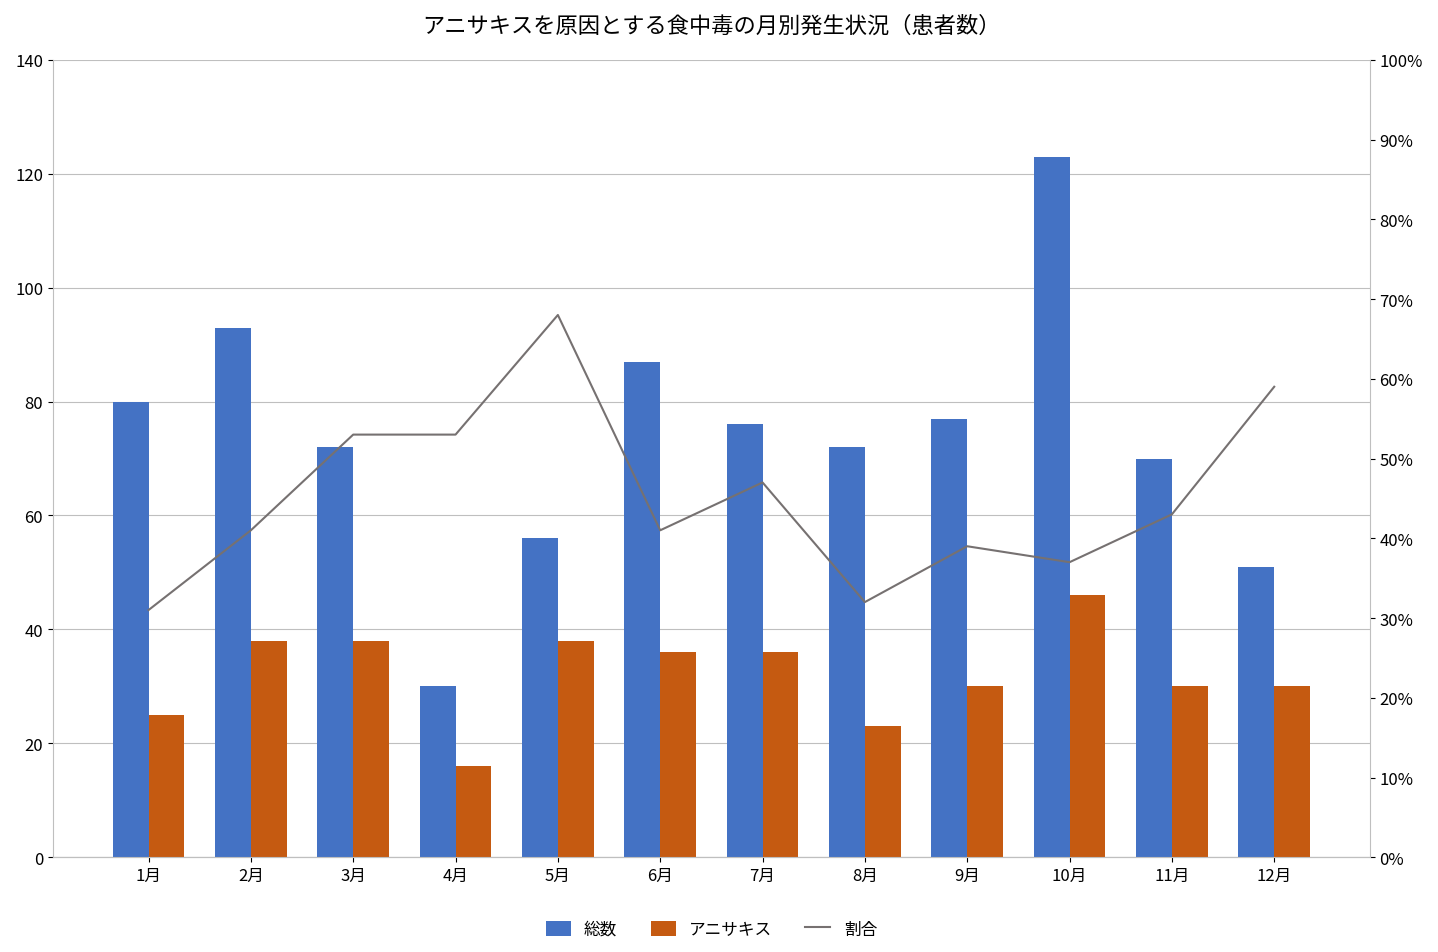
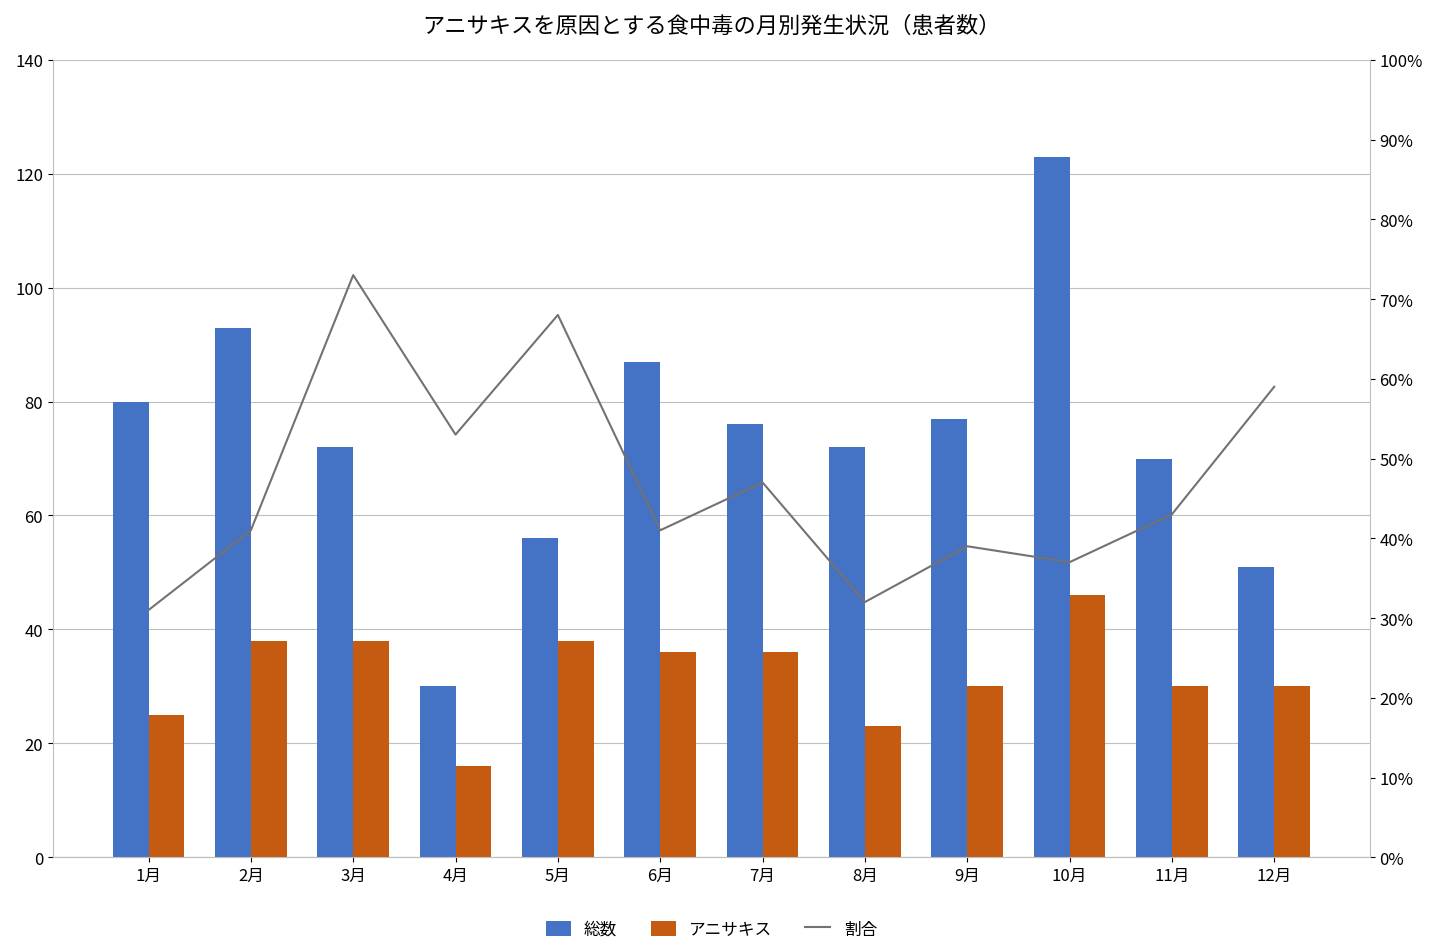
割合/3月: 53% -> 73%
